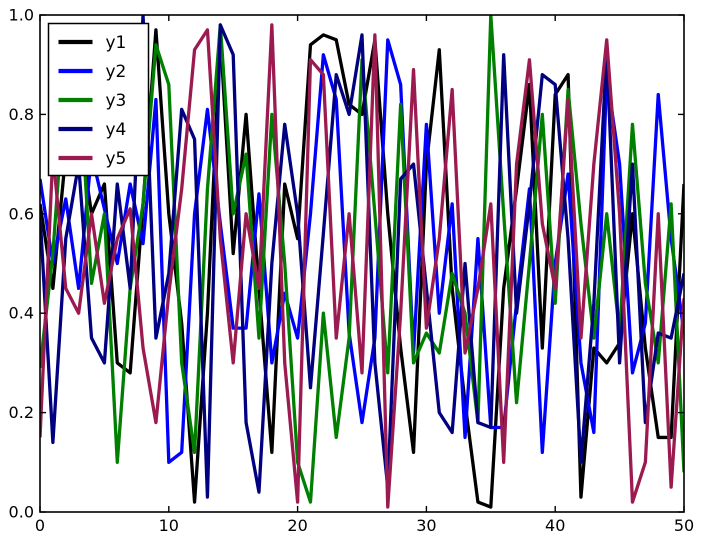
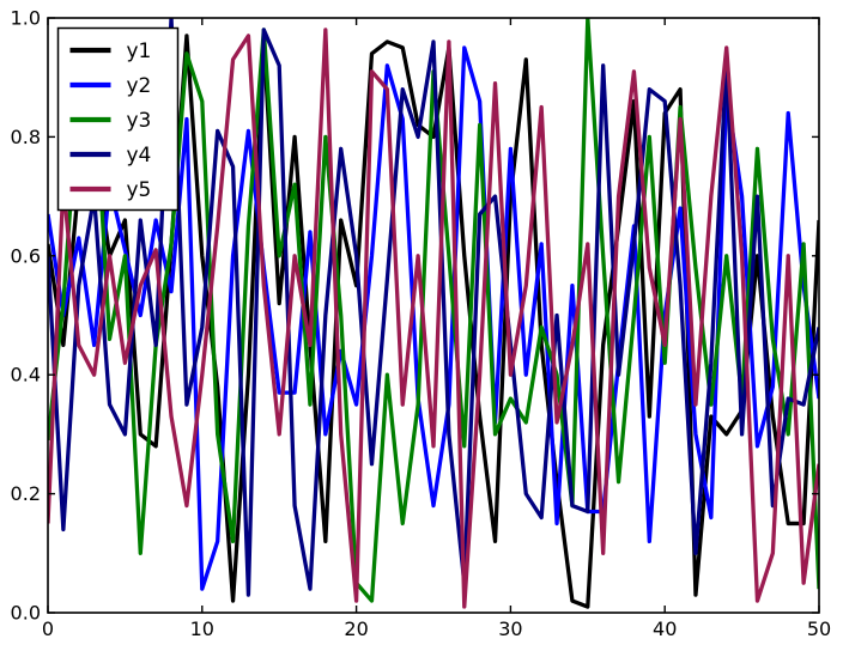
y2/10: 0.10 -> 0.04
y5/10: 0.44 -> 0.40
y3/20: 0.10 -> 0.05
y5/30: 0.37 -> 0.40
y3/50: 0.08 -> 0.04
y5/50: 0.43 -> 0.25
